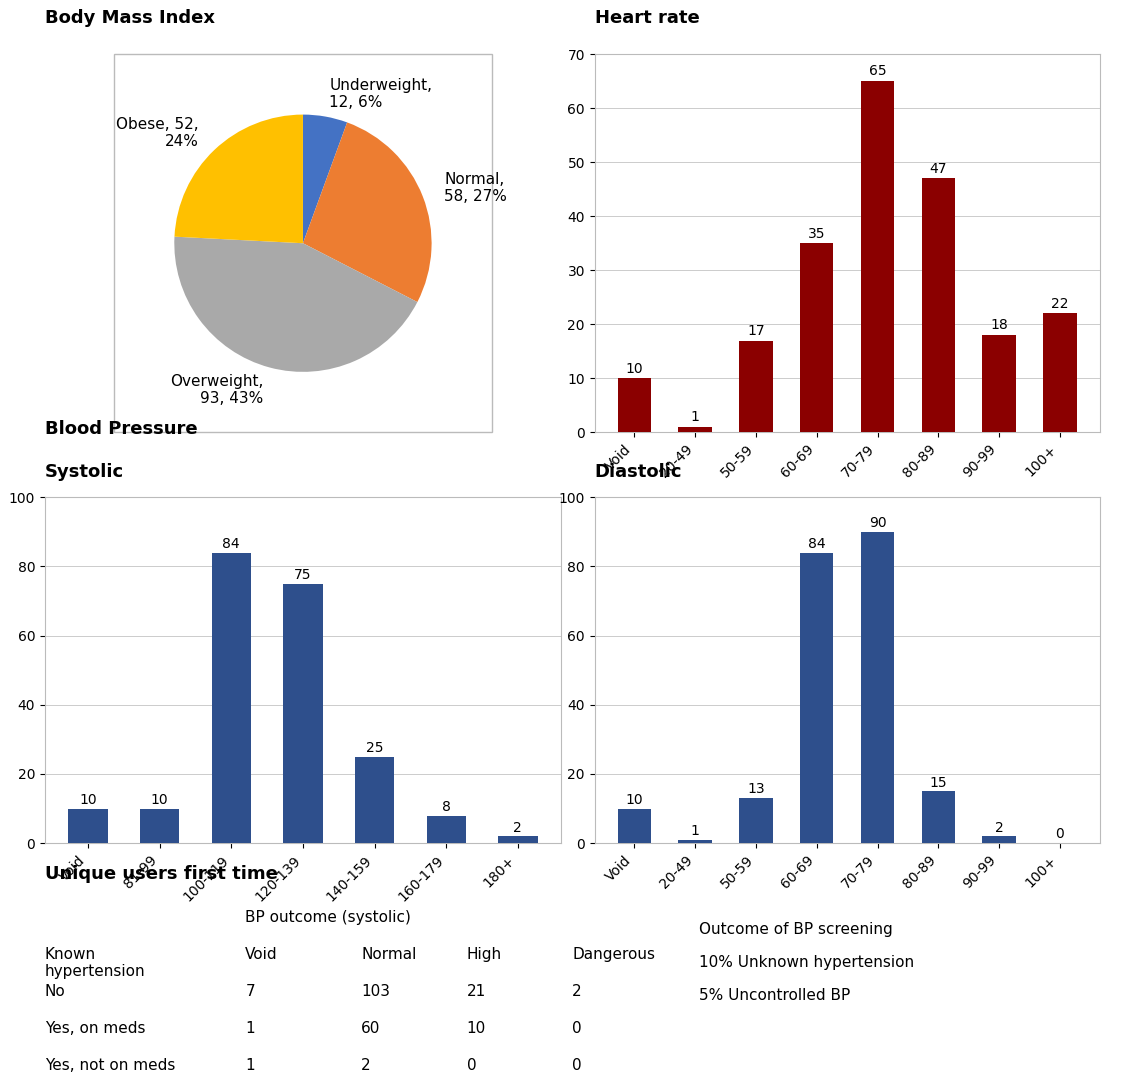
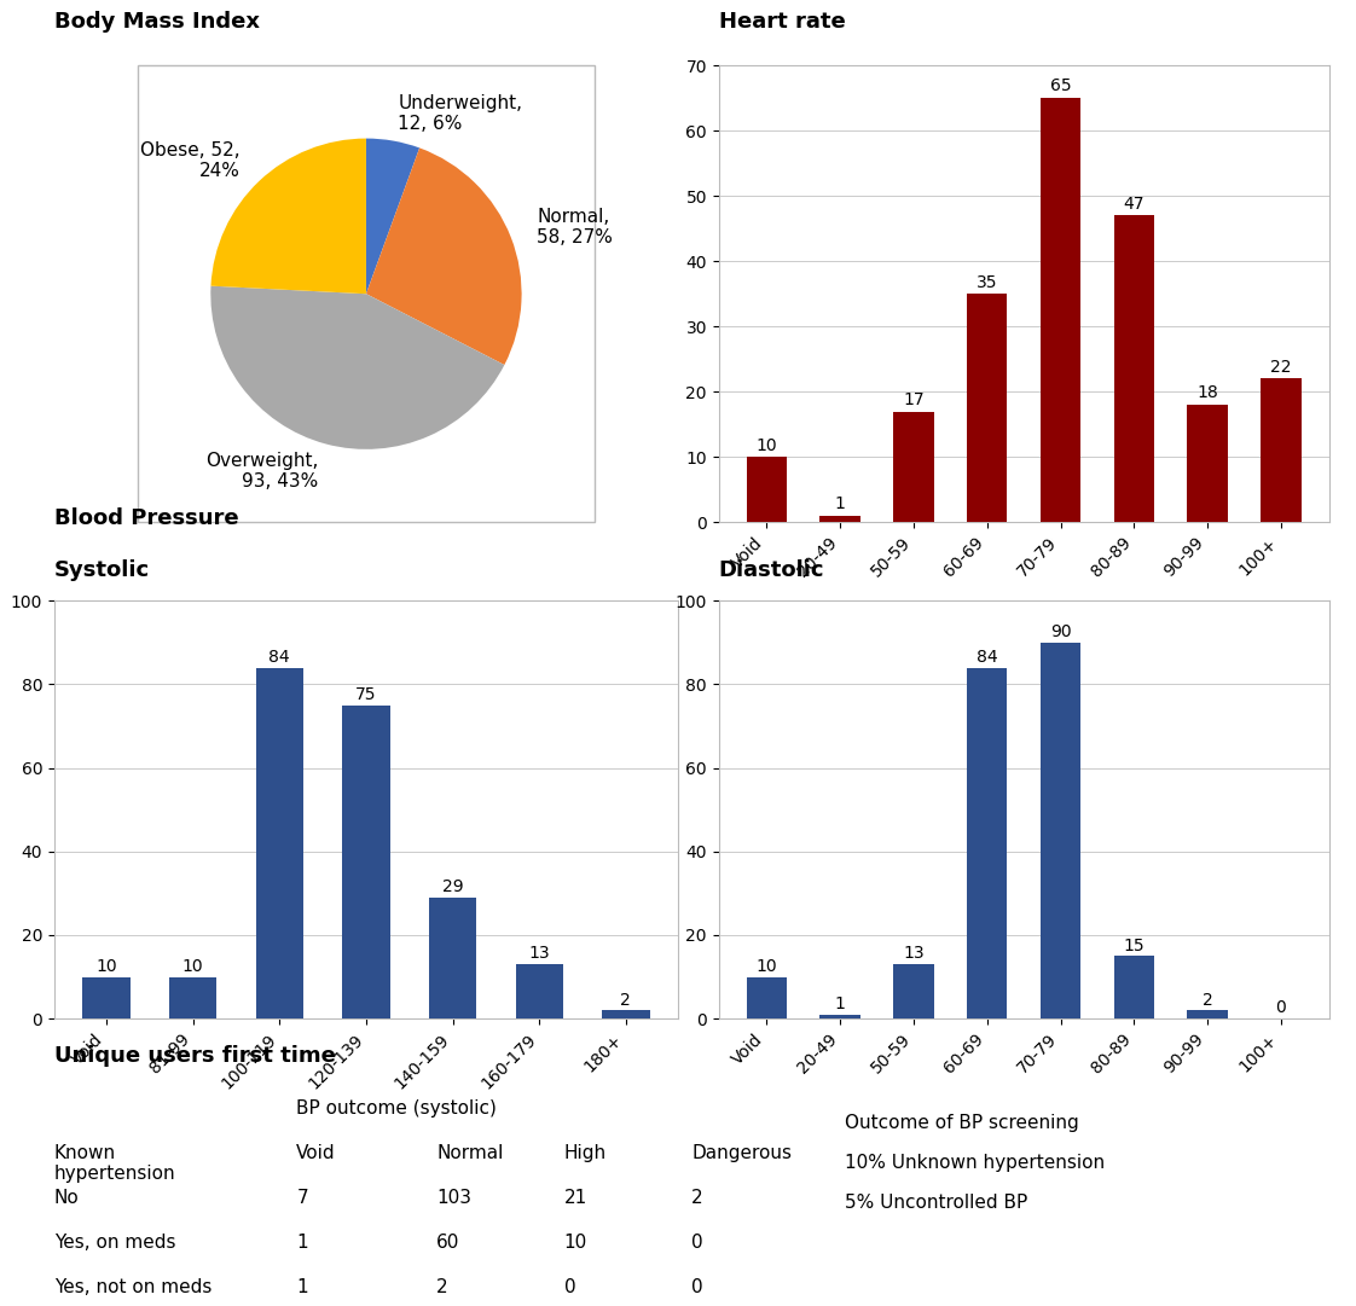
140-159: 25 -> 29
160-179: 8 -> 13
